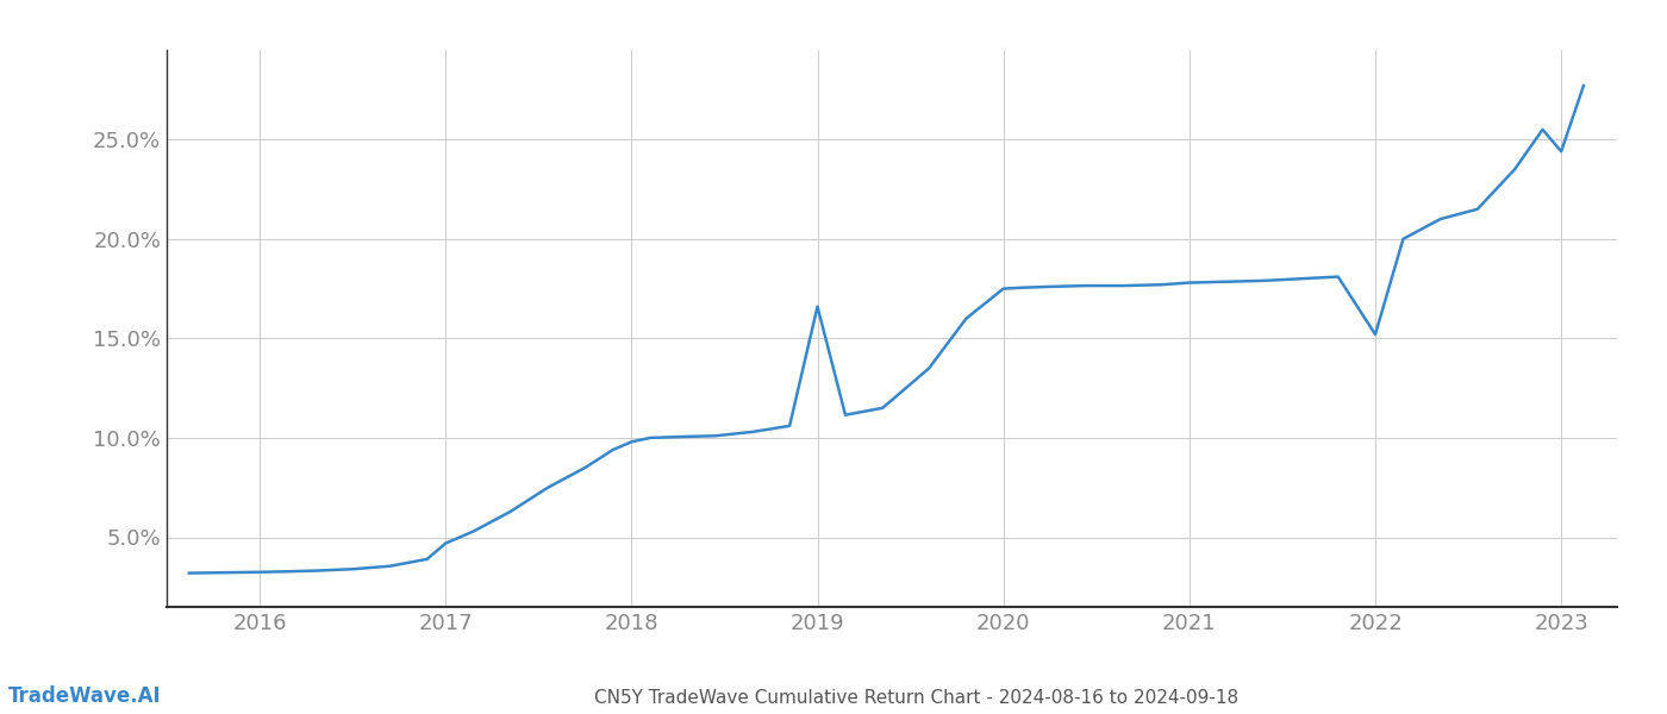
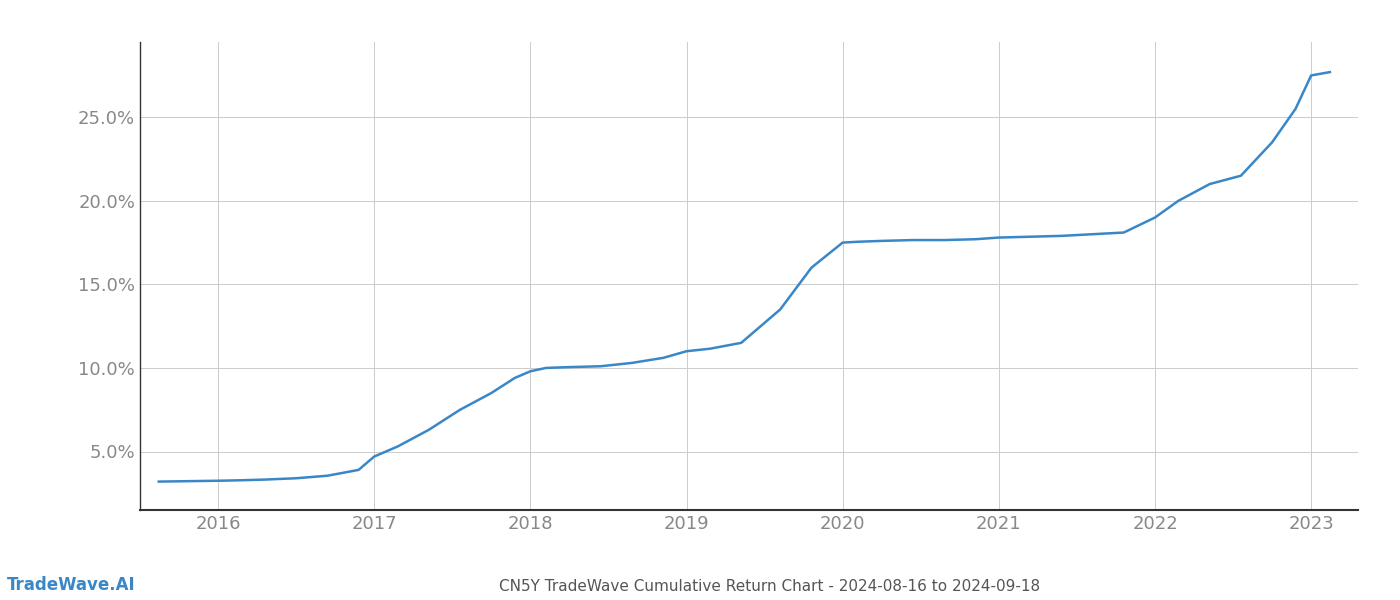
2019: 16.6% -> 11.0%
2022: 15.2% -> 19.0%
2023: 24.4% -> 27.5%
